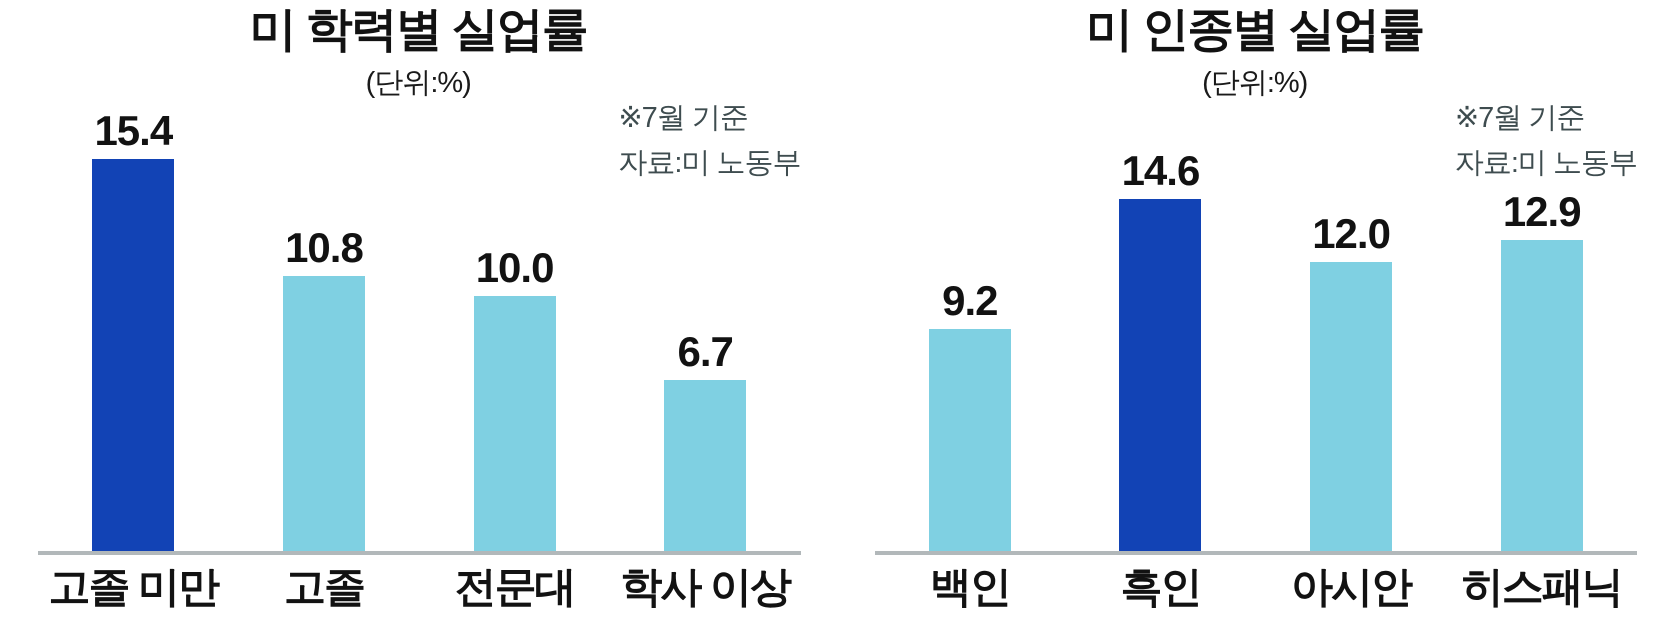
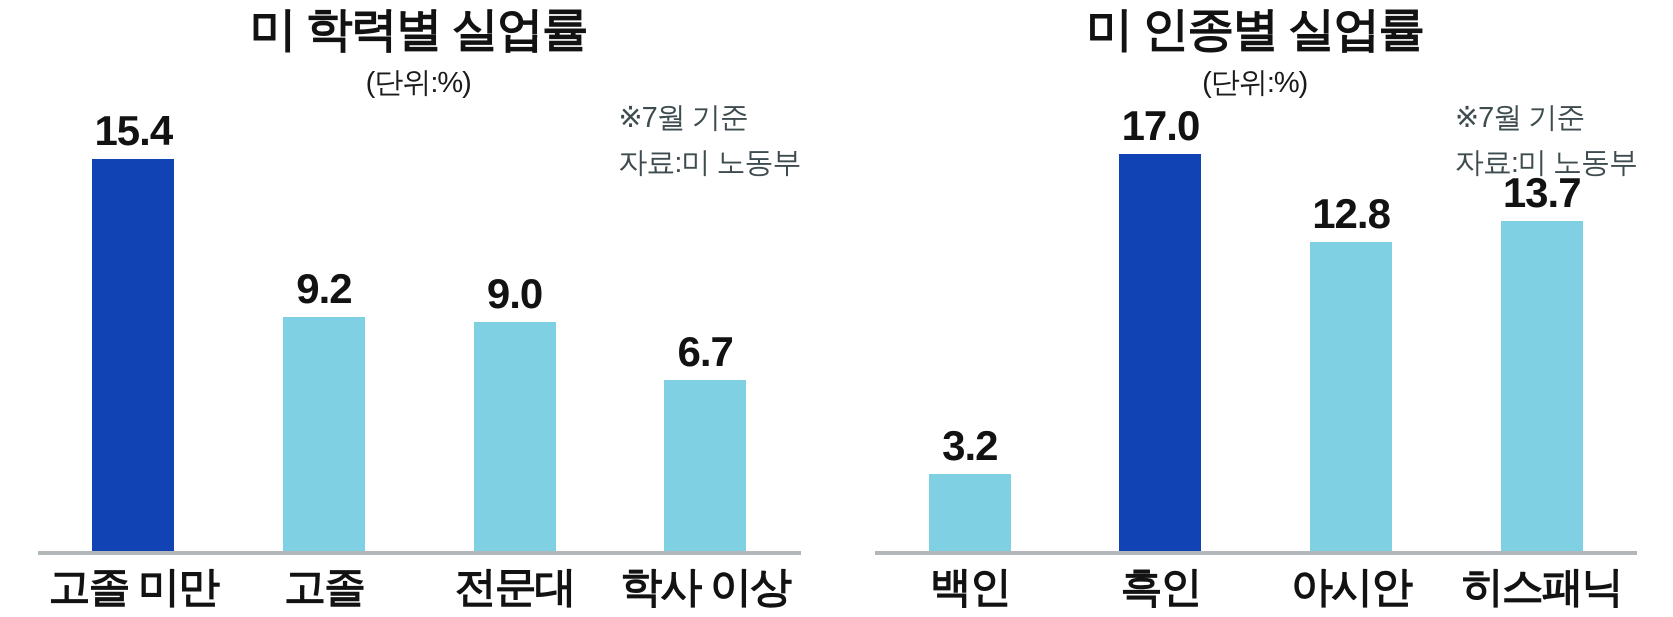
미 학력별 실업률/고졸: 10.8 -> 9.2
미 학력별 실업률/전문대: 10.0 -> 9.0
미 인종별 실업률/백인: 9.2 -> 3.2
미 인종별 실업률/흑인: 14.6 -> 17.0
미 인종별 실업률/아시안: 12.0 -> 12.8
미 인종별 실업률/히스패닉: 12.9 -> 13.7
